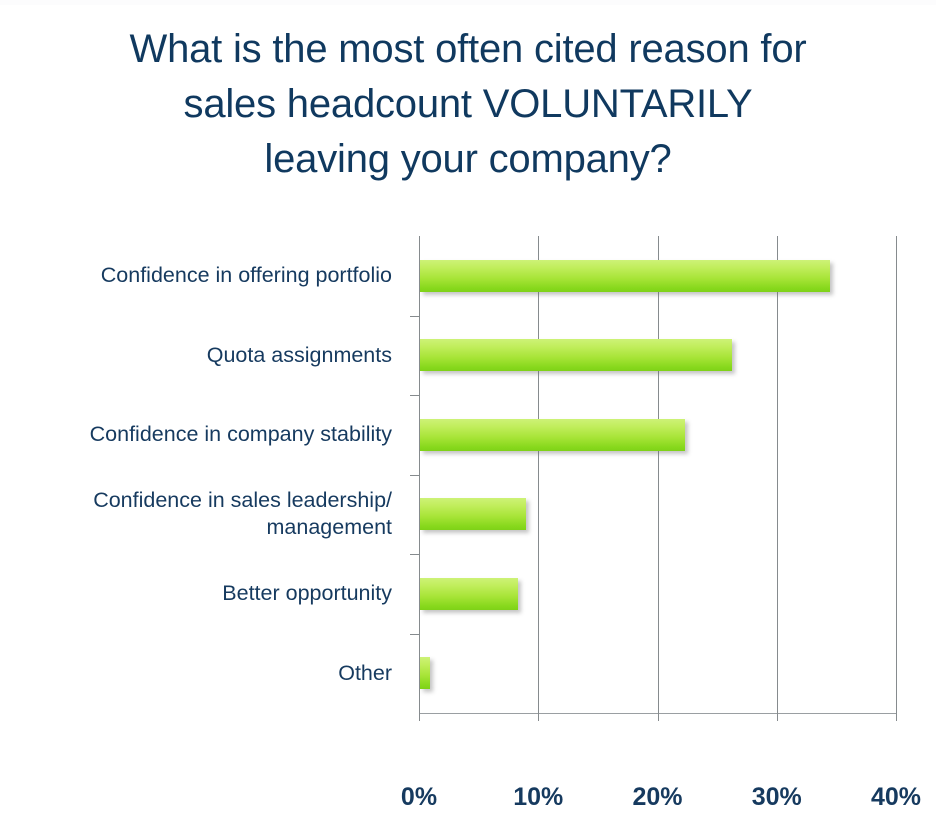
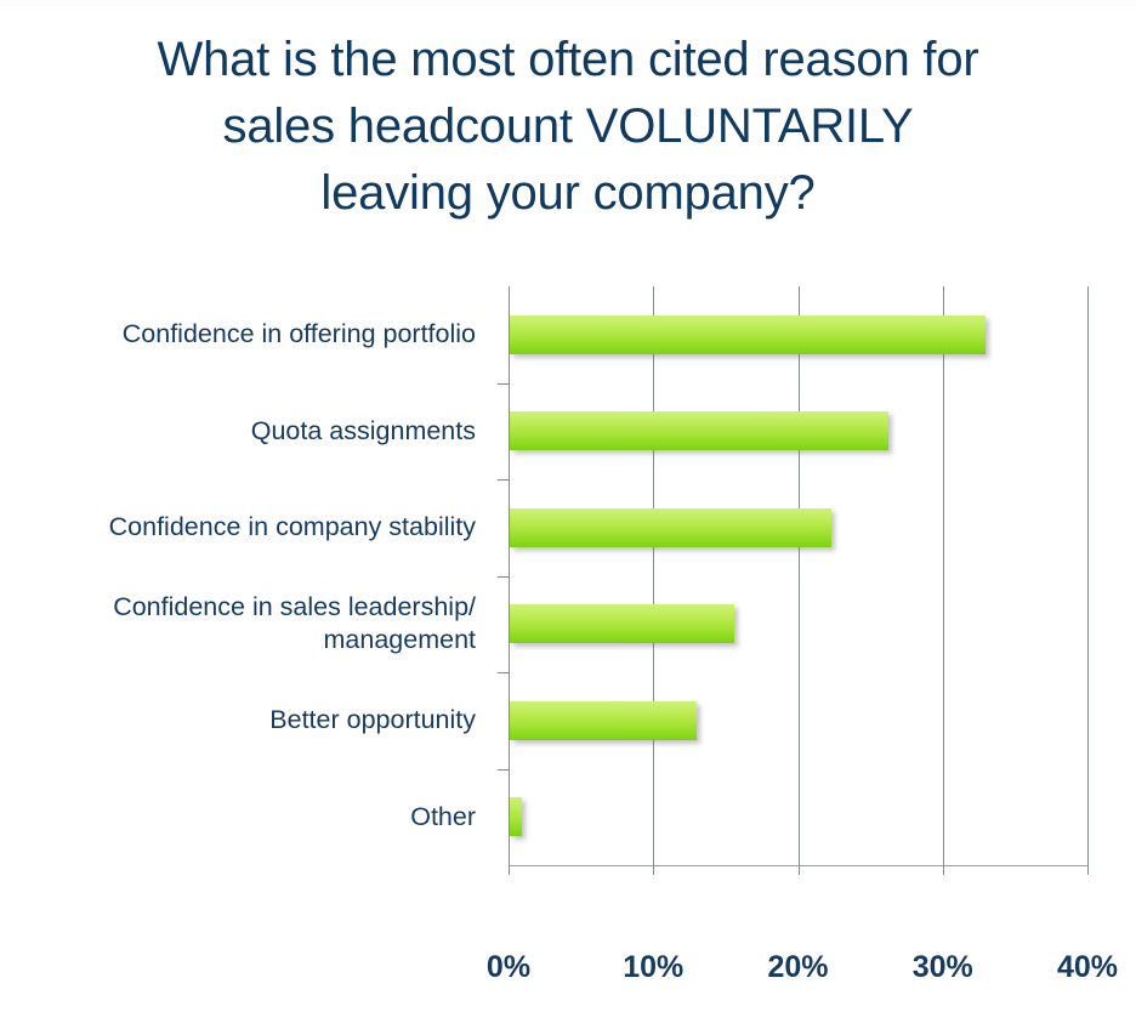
Confidence in offering portfolio: 34.4% -> 32.9%
Confidence in sales leadership/ management: 8.9% -> 15.5%
Better opportunity: 8.2% -> 12.9%
